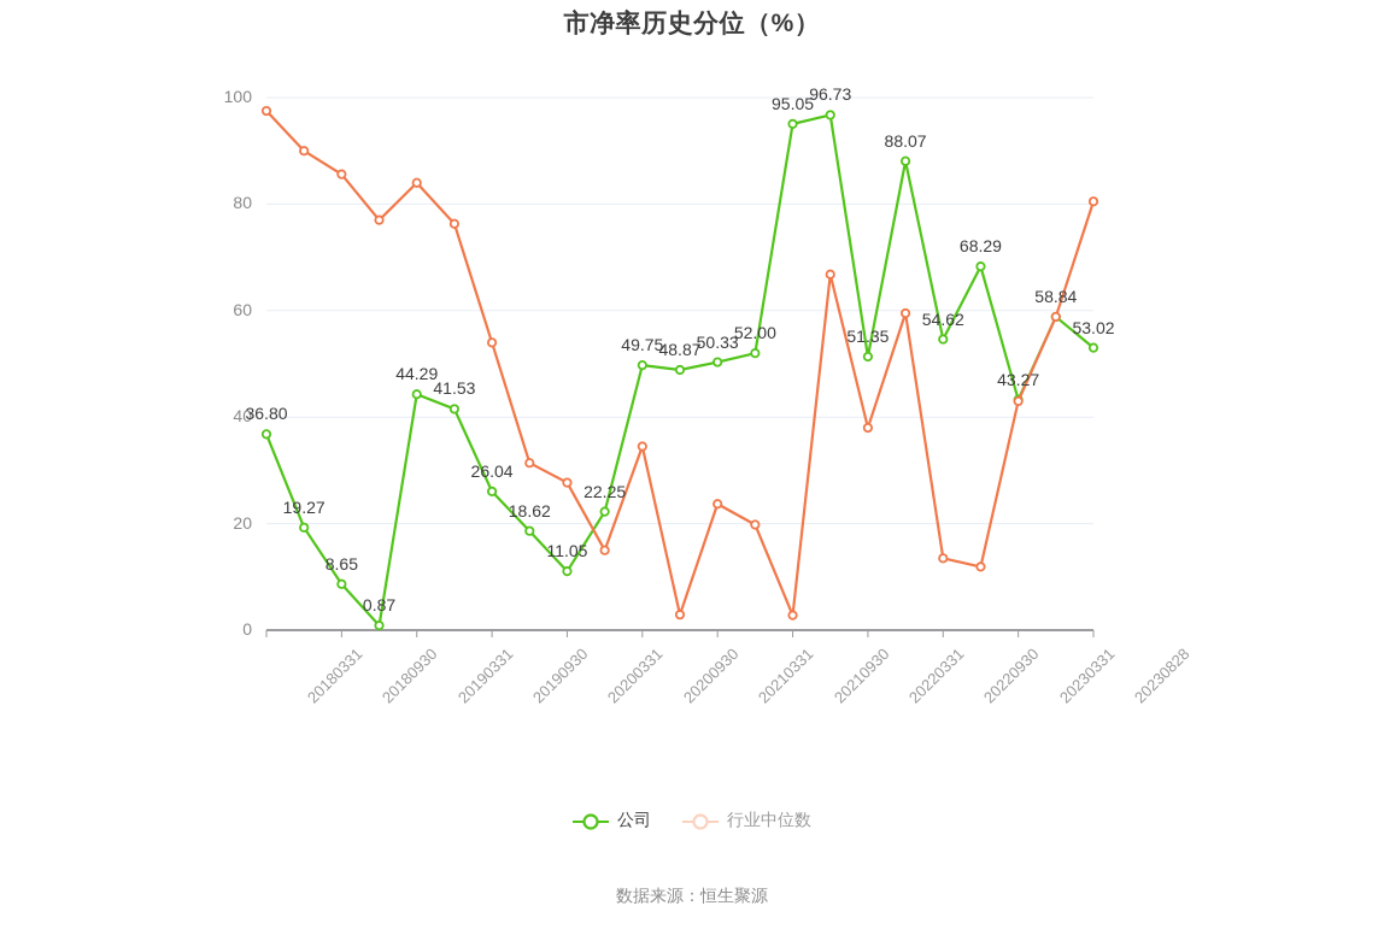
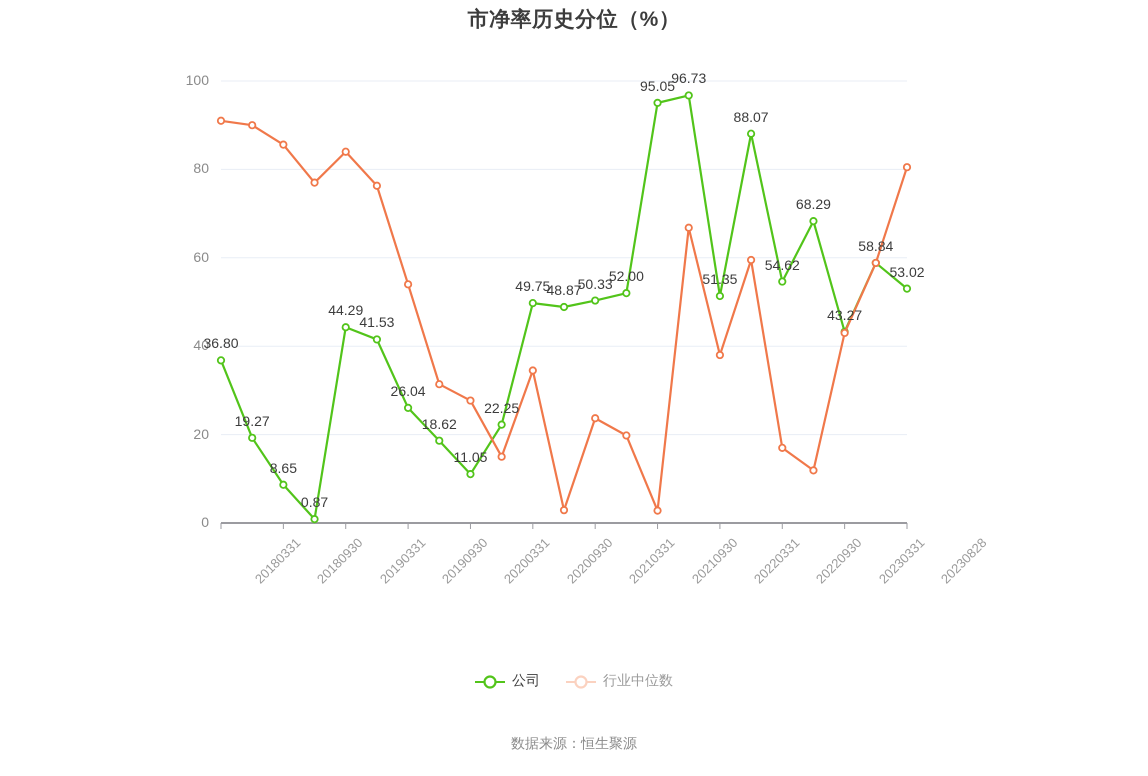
行业中位数/20180331: 98 -> 91
行业中位数/20220930: 14 -> 17
